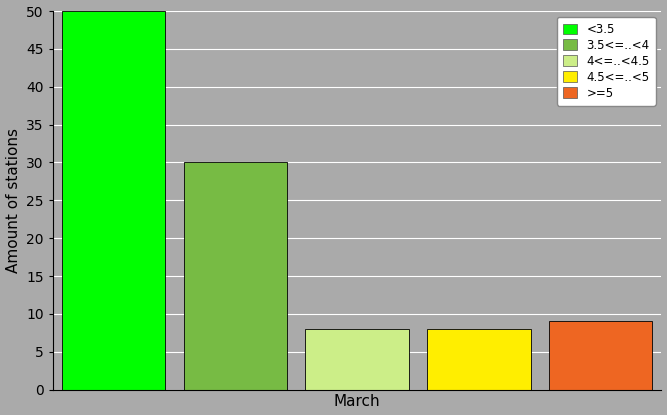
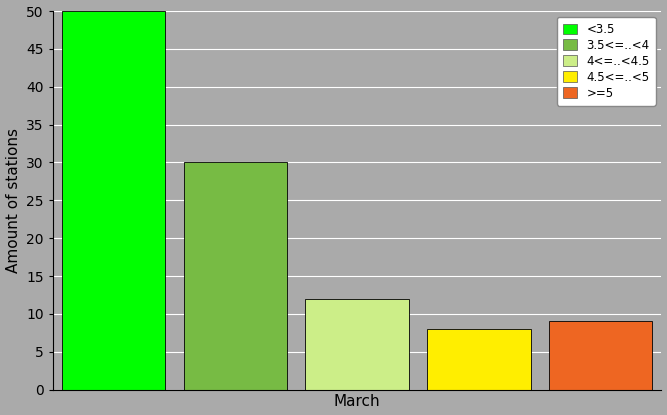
March: 8 -> 12
